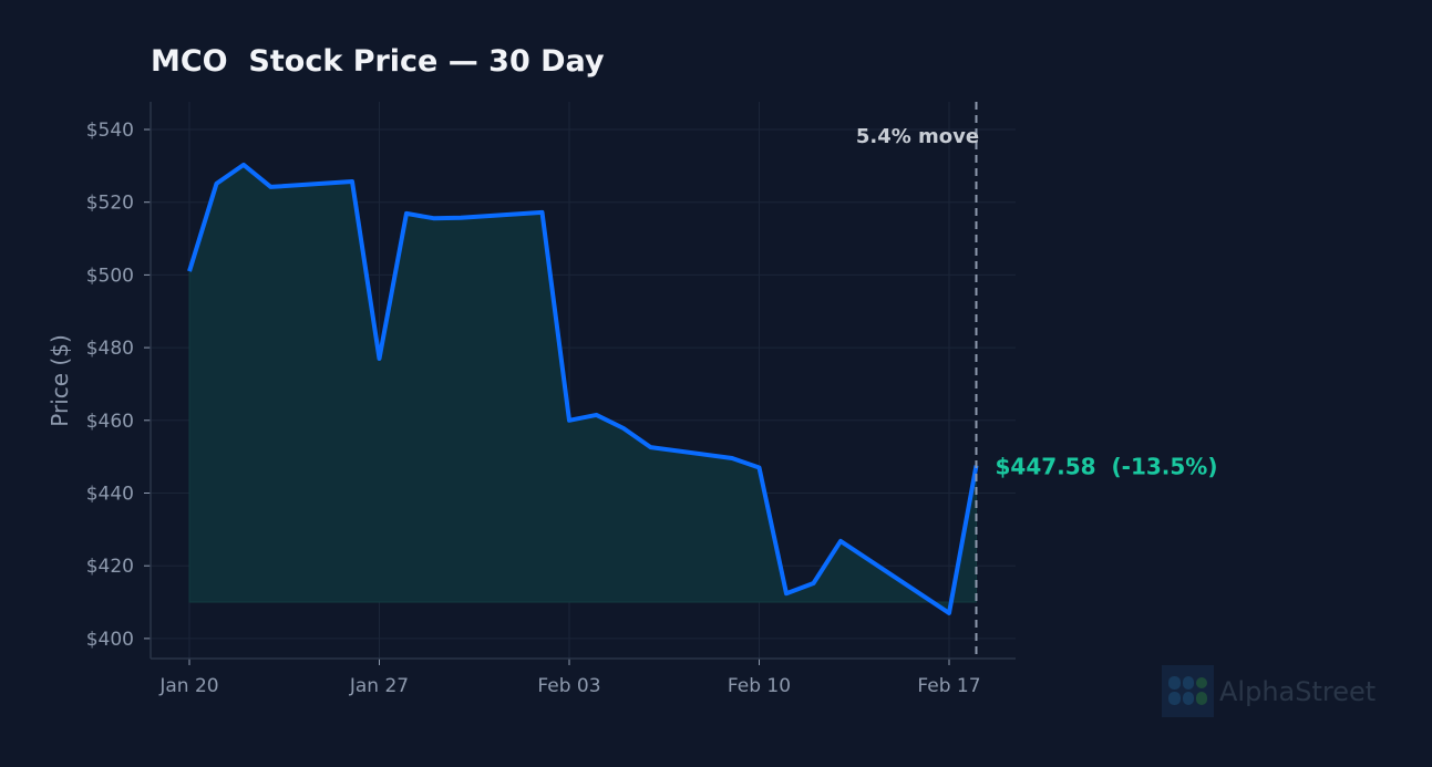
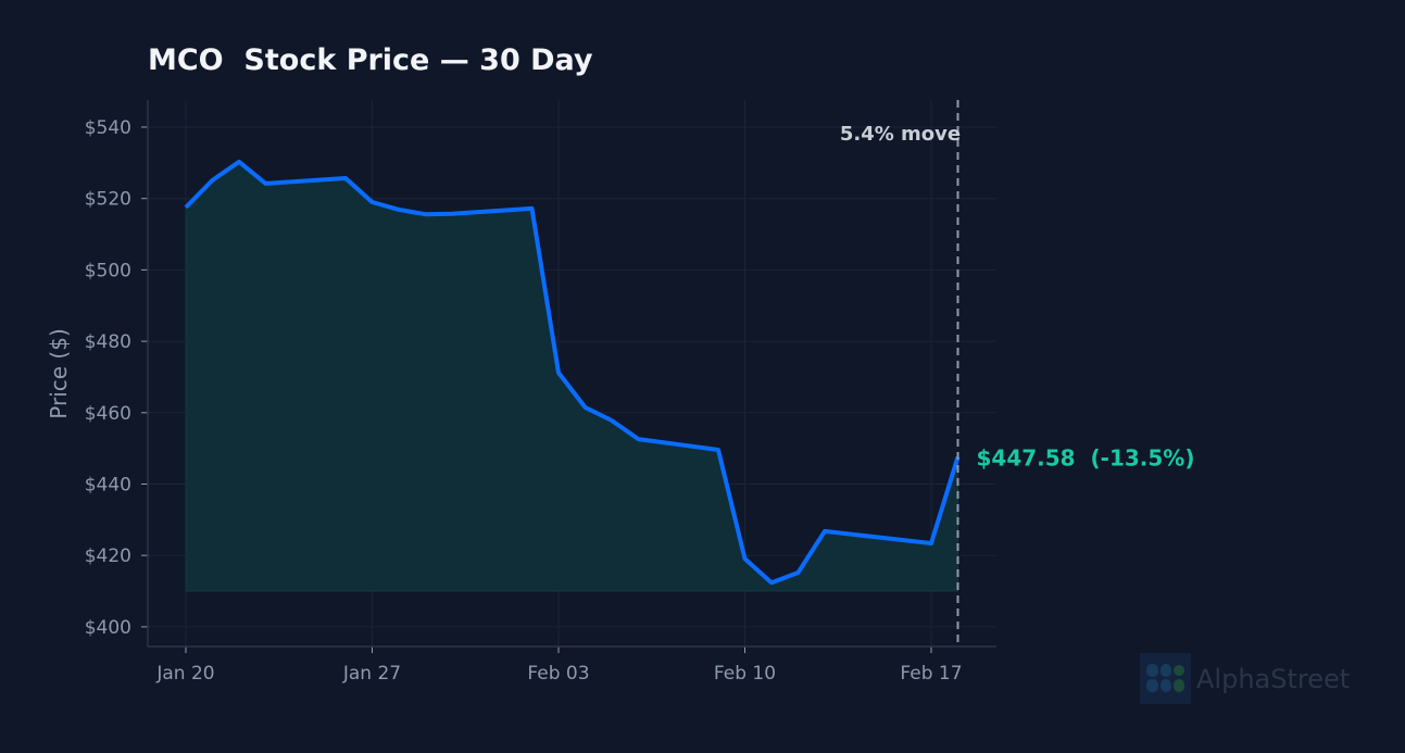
Jan 20: $501 -> $518
Jan 27: $477 -> $519
Feb 03: $460 -> $471
Feb 10: $447 -> $419
Feb 17: $407 -> $423
